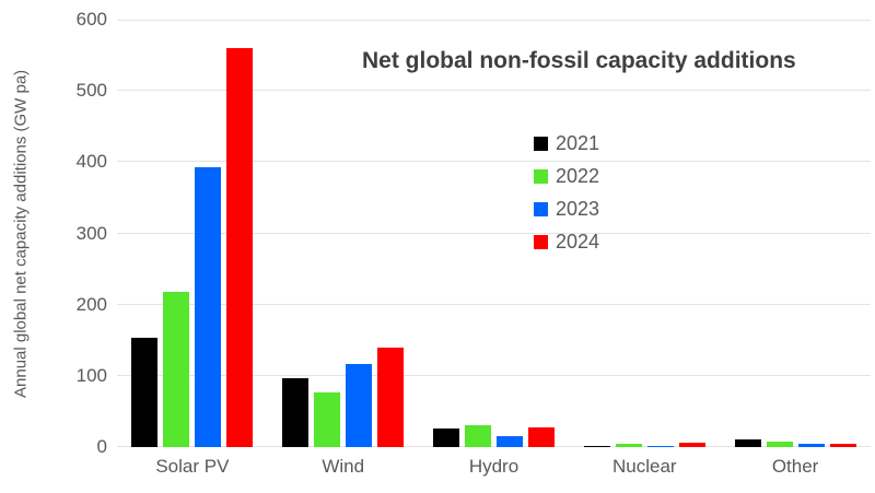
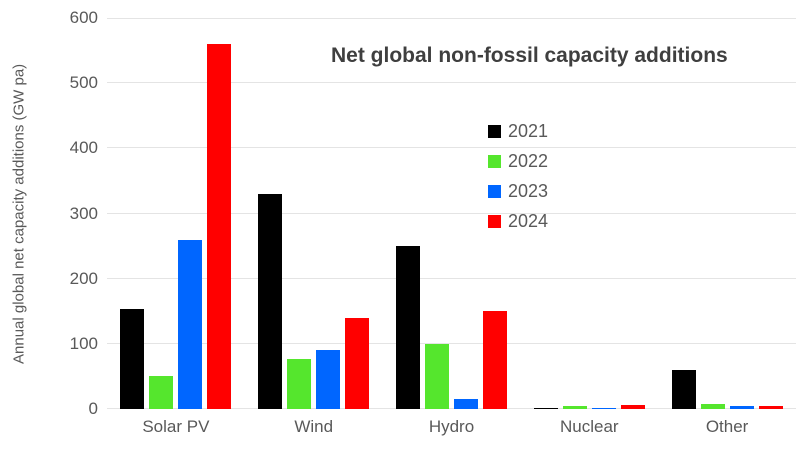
2022/Solar PV: 220 -> 50
2023/Solar PV: 390 -> 260
2021/Wind: 100 -> 330
2023/Wind: 120 -> 90
2021/Hydro: 30 -> 250
2022/Hydro: 30 -> 100
2024/Hydro: 30 -> 150
2021/Other: 10 -> 60
